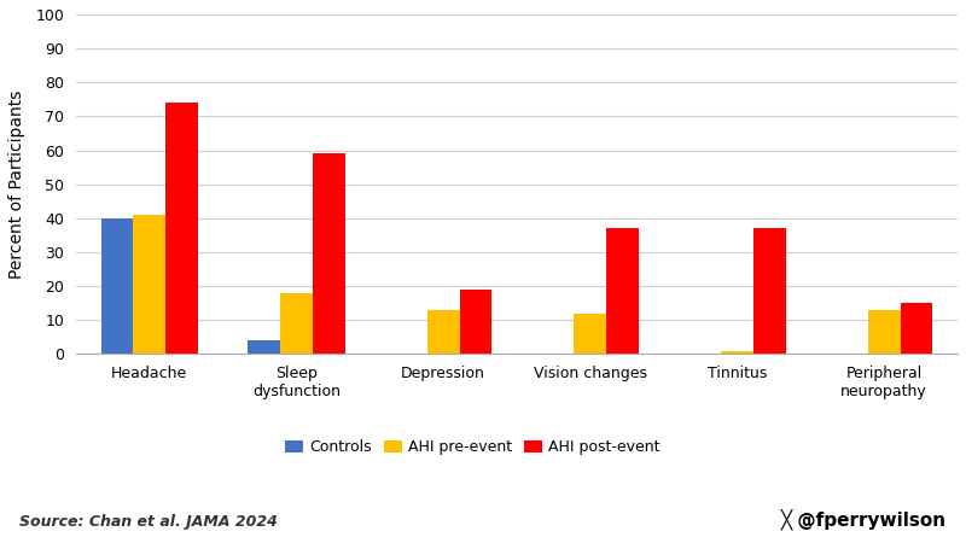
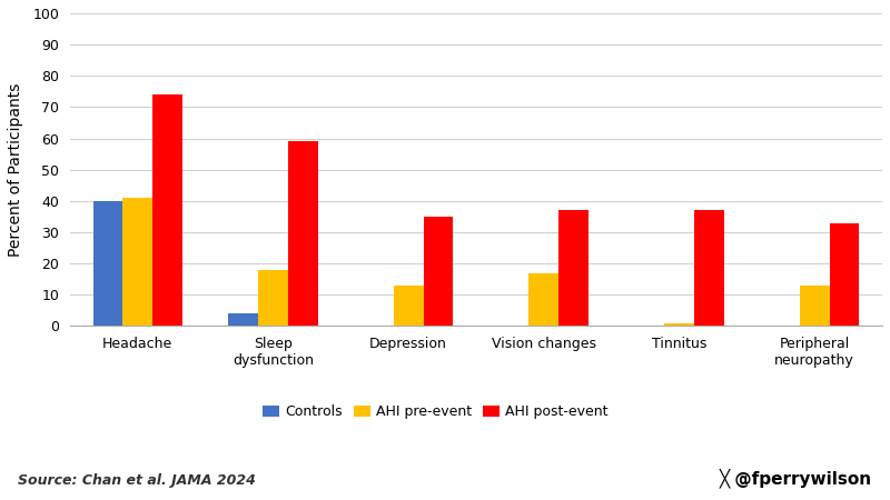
AHI post-event/Depression: 19 -> 35
AHI pre-event/Vision changes: 12 -> 17
AHI post-event/Peripheral neuropathy: 15 -> 33
